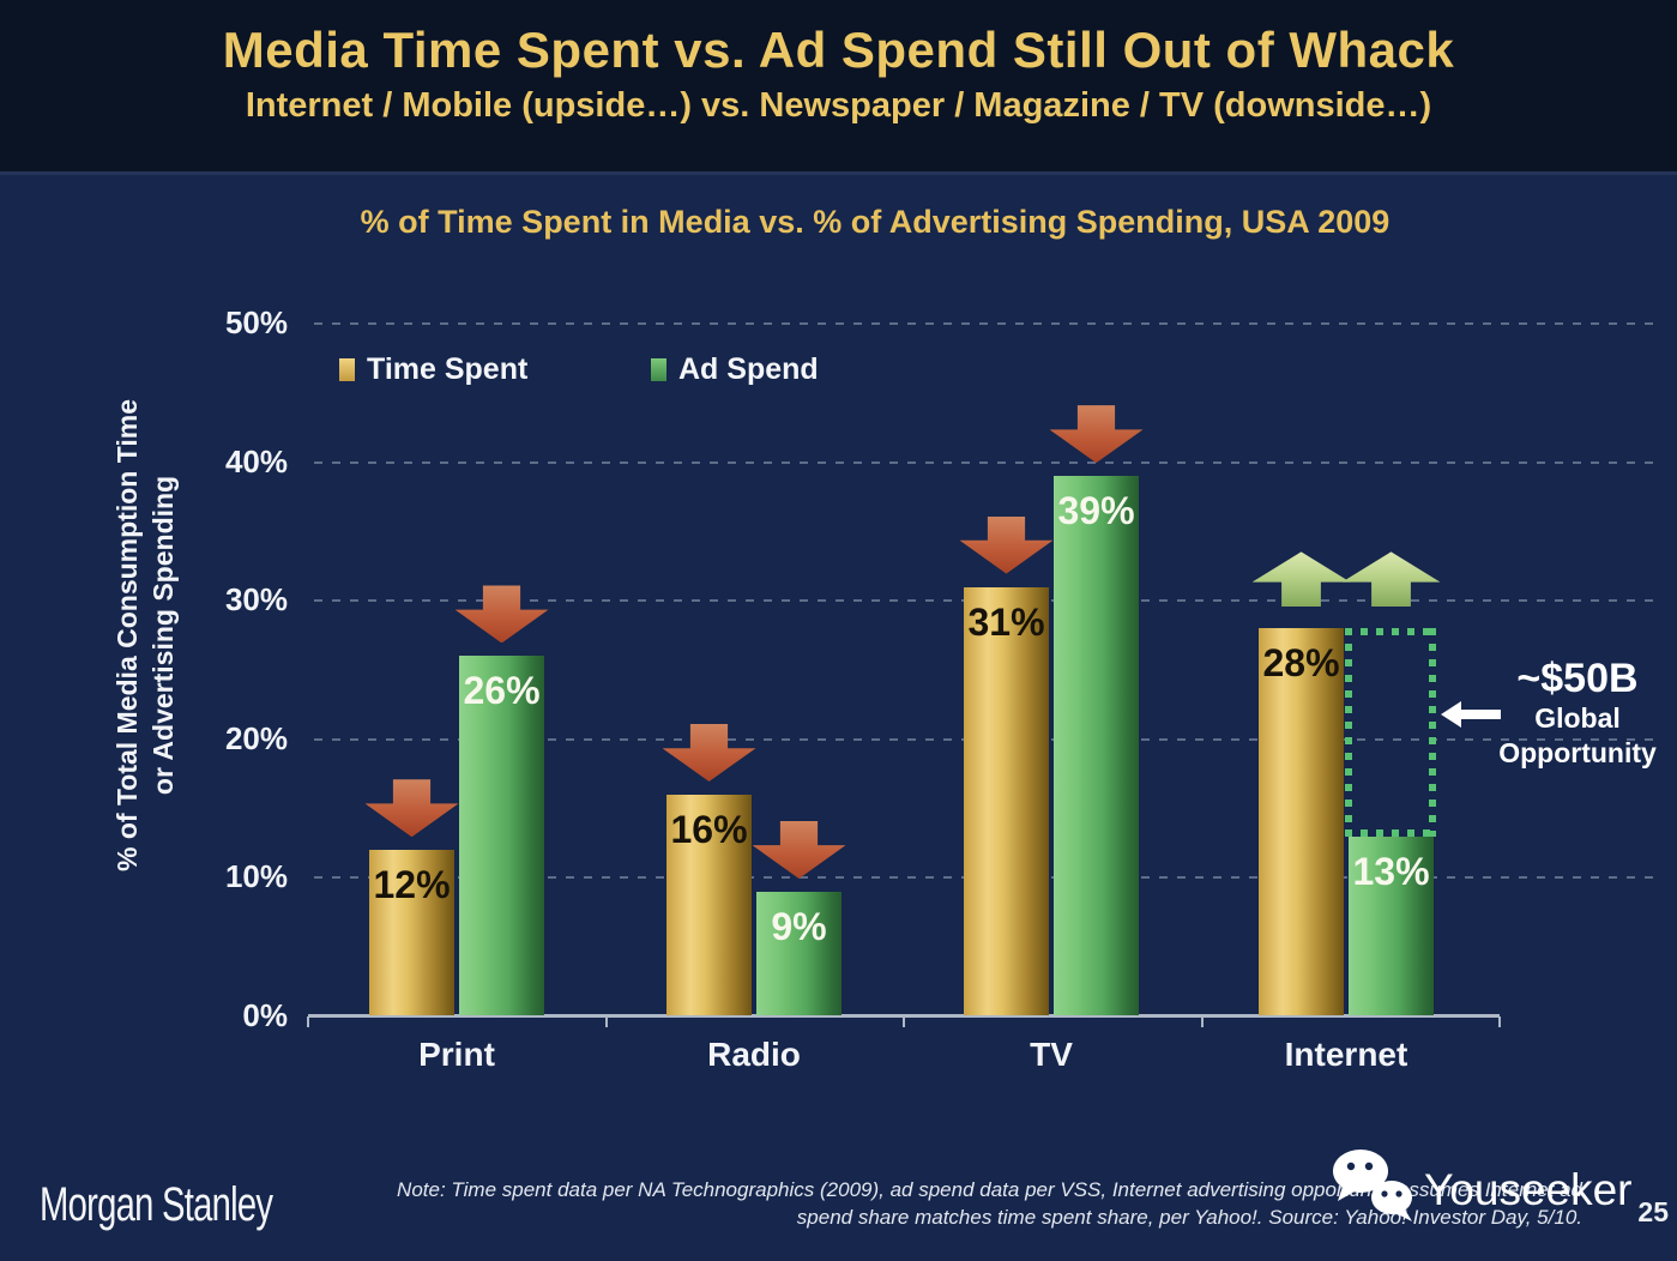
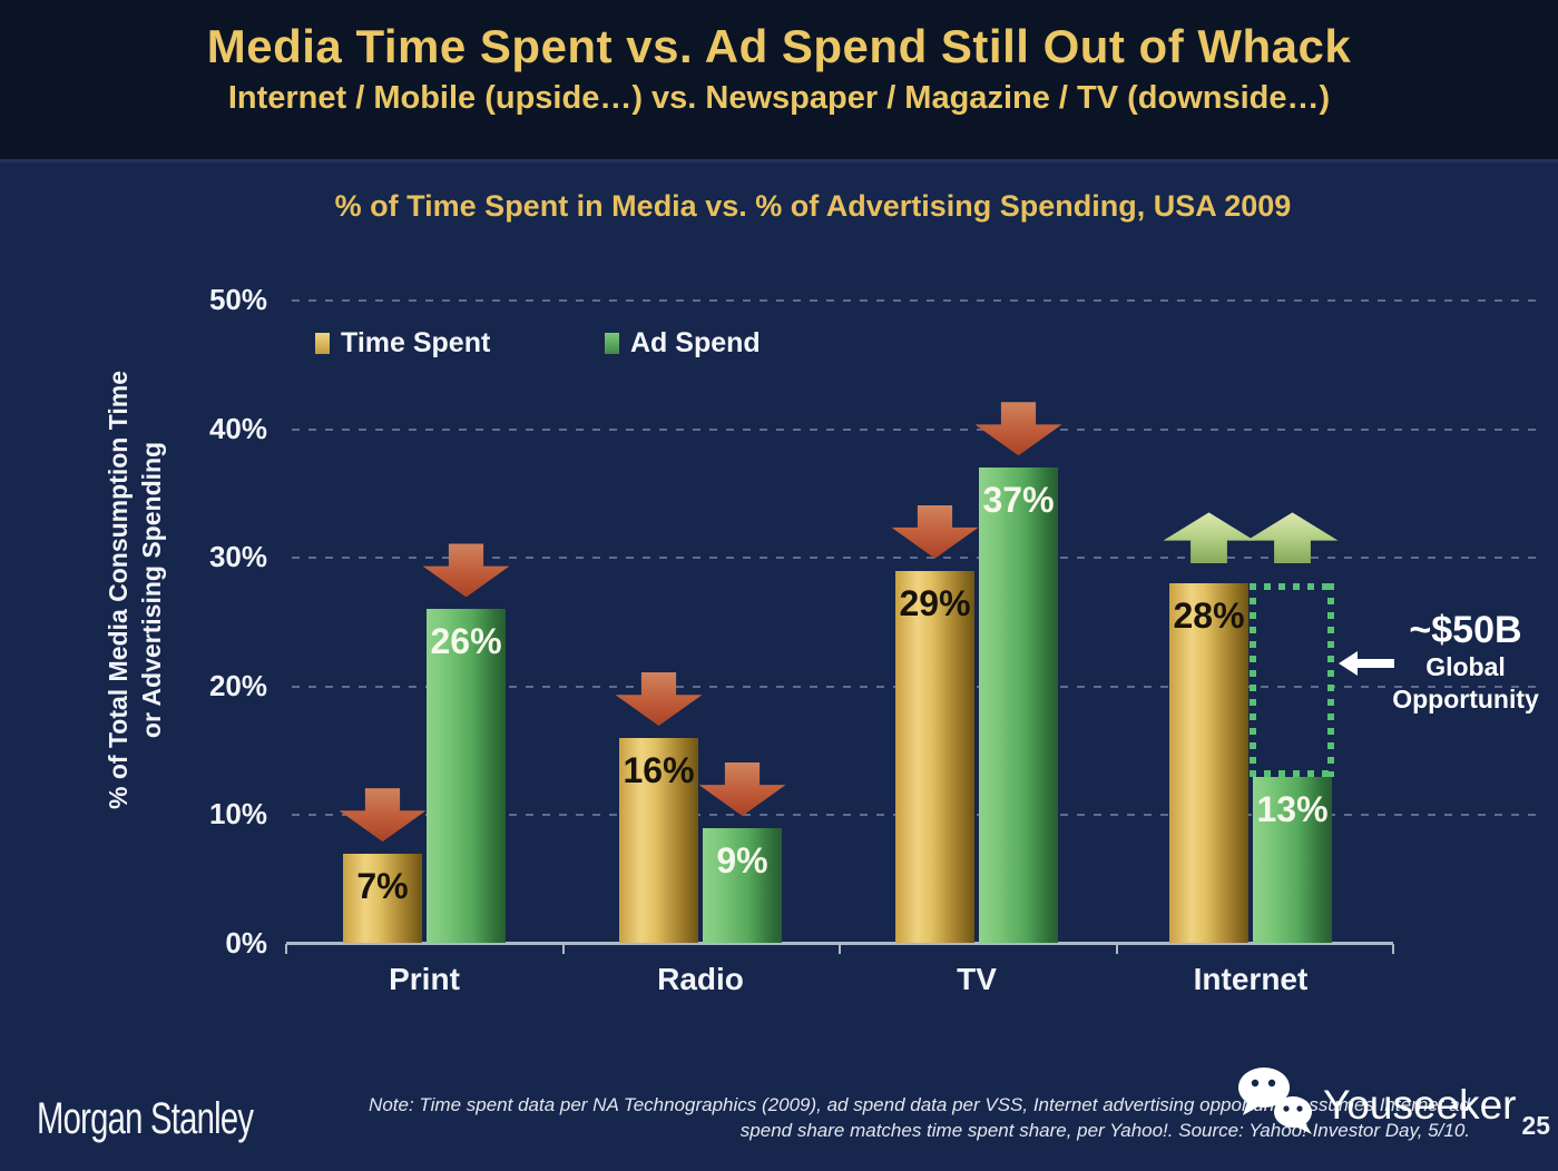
Time Spent/Print: 12% -> 7%
Time Spent/TV: 31% -> 29%
Ad Spend/TV: 39% -> 37%
